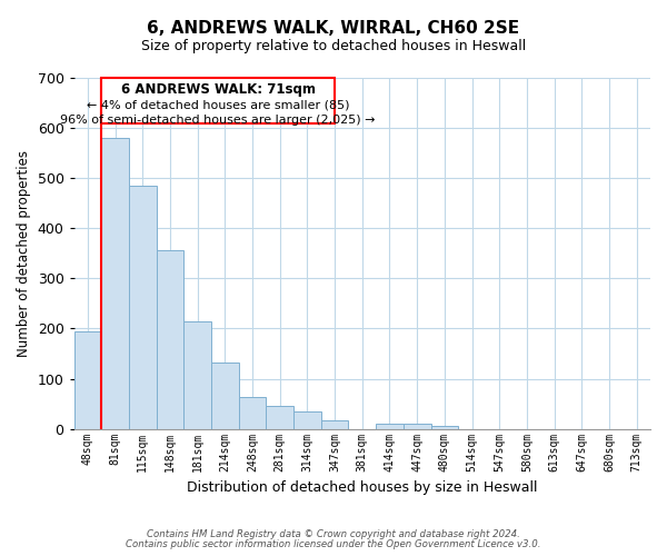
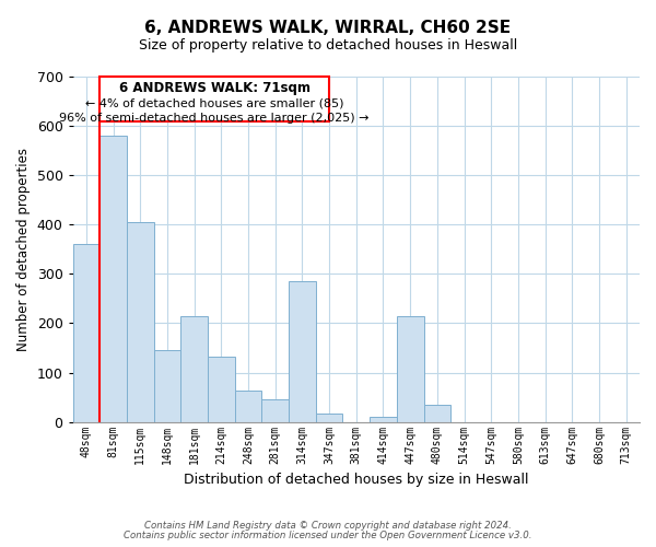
48sqm: 195 -> 360
115sqm: 485 -> 405
148sqm: 357 -> 145
314sqm: 35 -> 285
447sqm: 10 -> 215
480sqm: 5 -> 35
